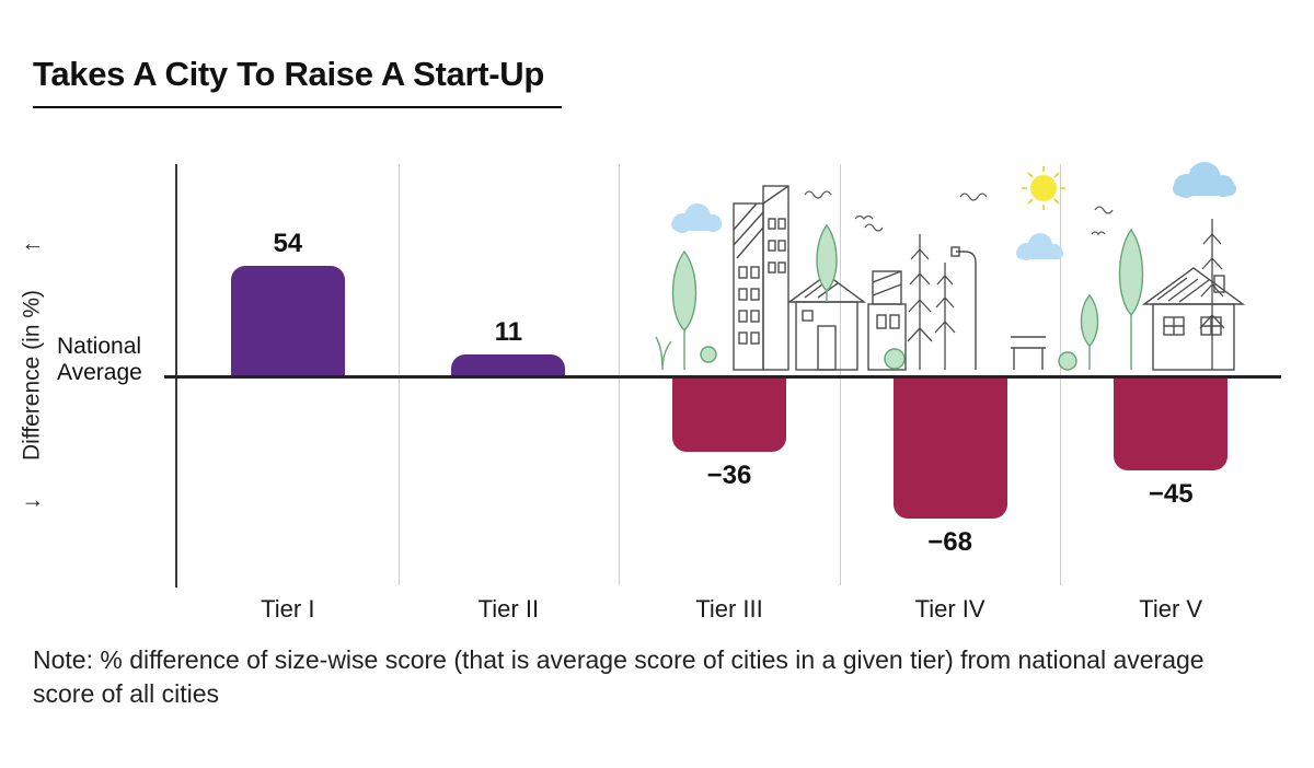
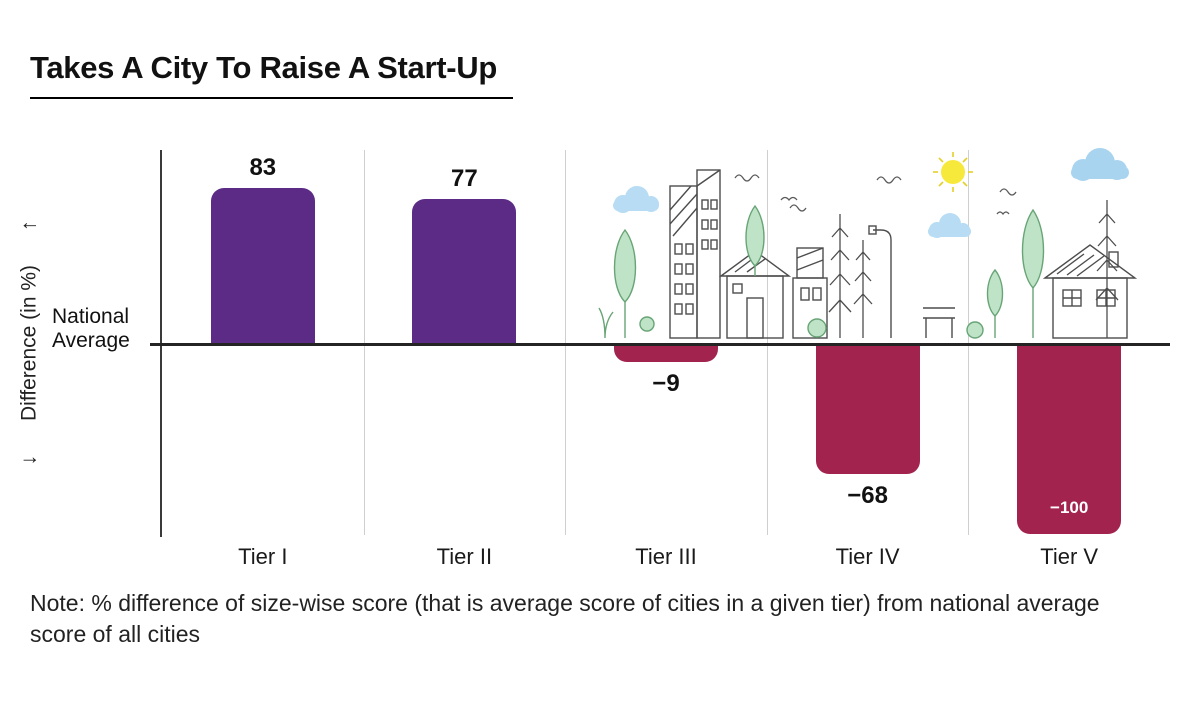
Tier I: 54 -> 83
Tier II: 11 -> 77
Tier III: −36 -> −9
Tier V: −45 -> −100
